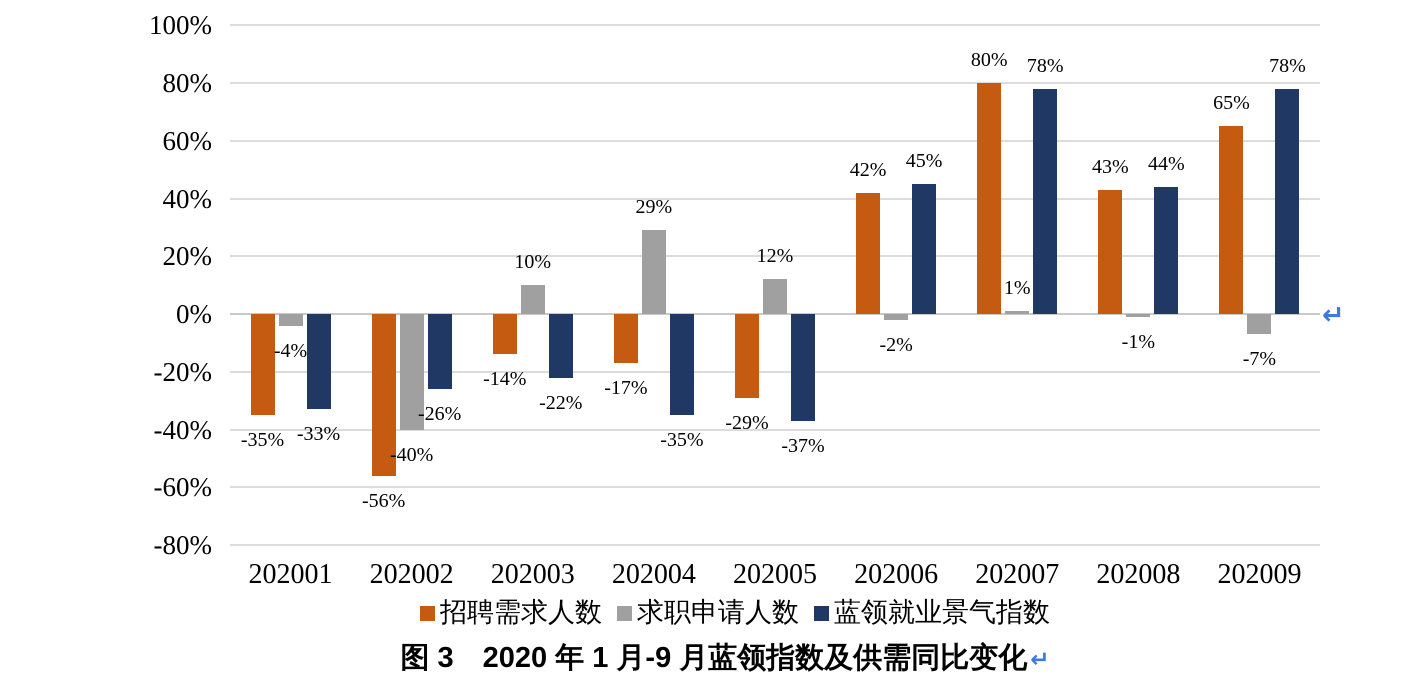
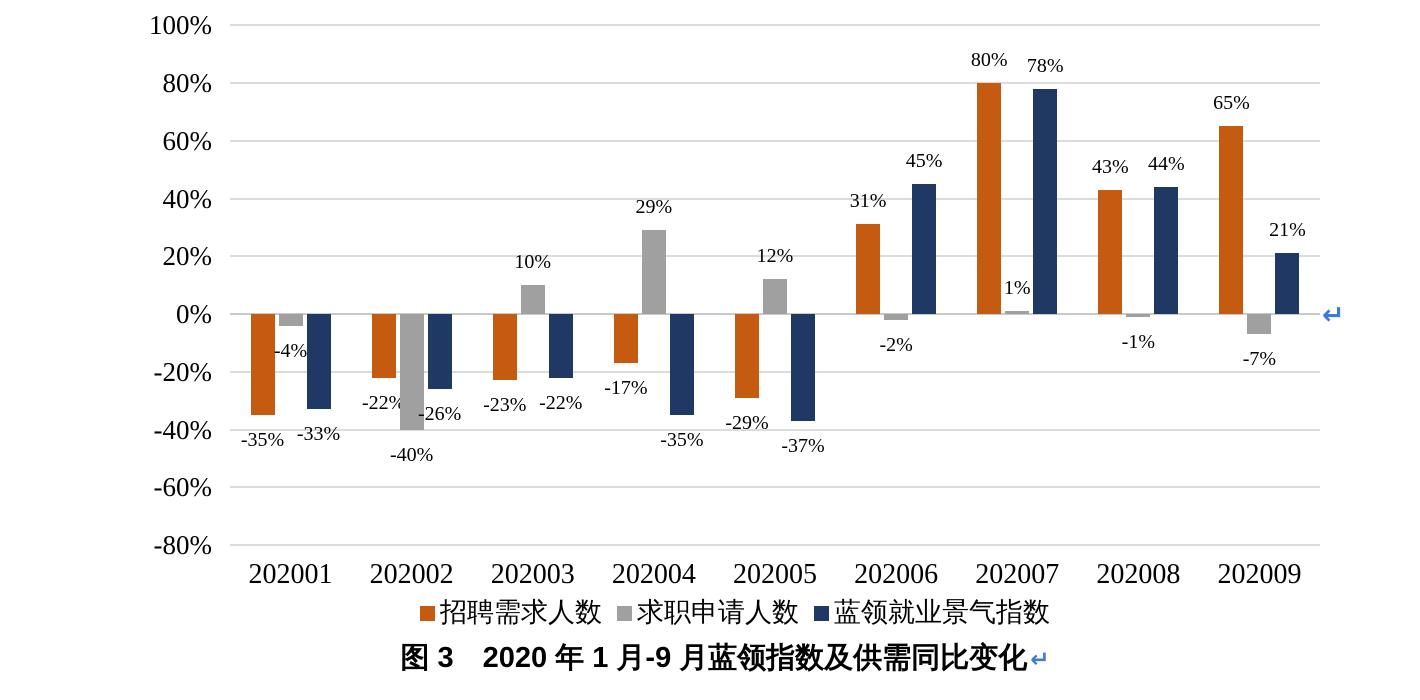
招聘需求人数/202002: -56% -> -22%
招聘需求人数/202003: -14% -> -23%
招聘需求人数/202006: 42% -> 31%
蓝领就业景气指数/202009: 78% -> 21%
